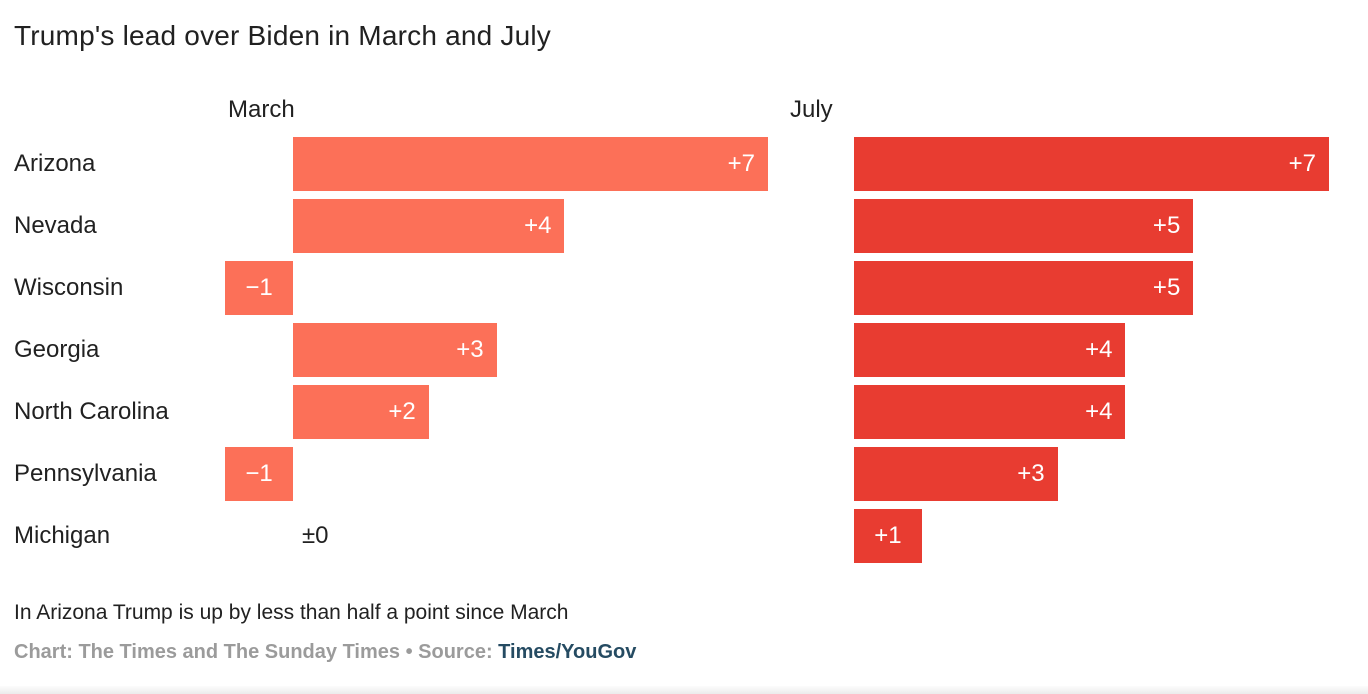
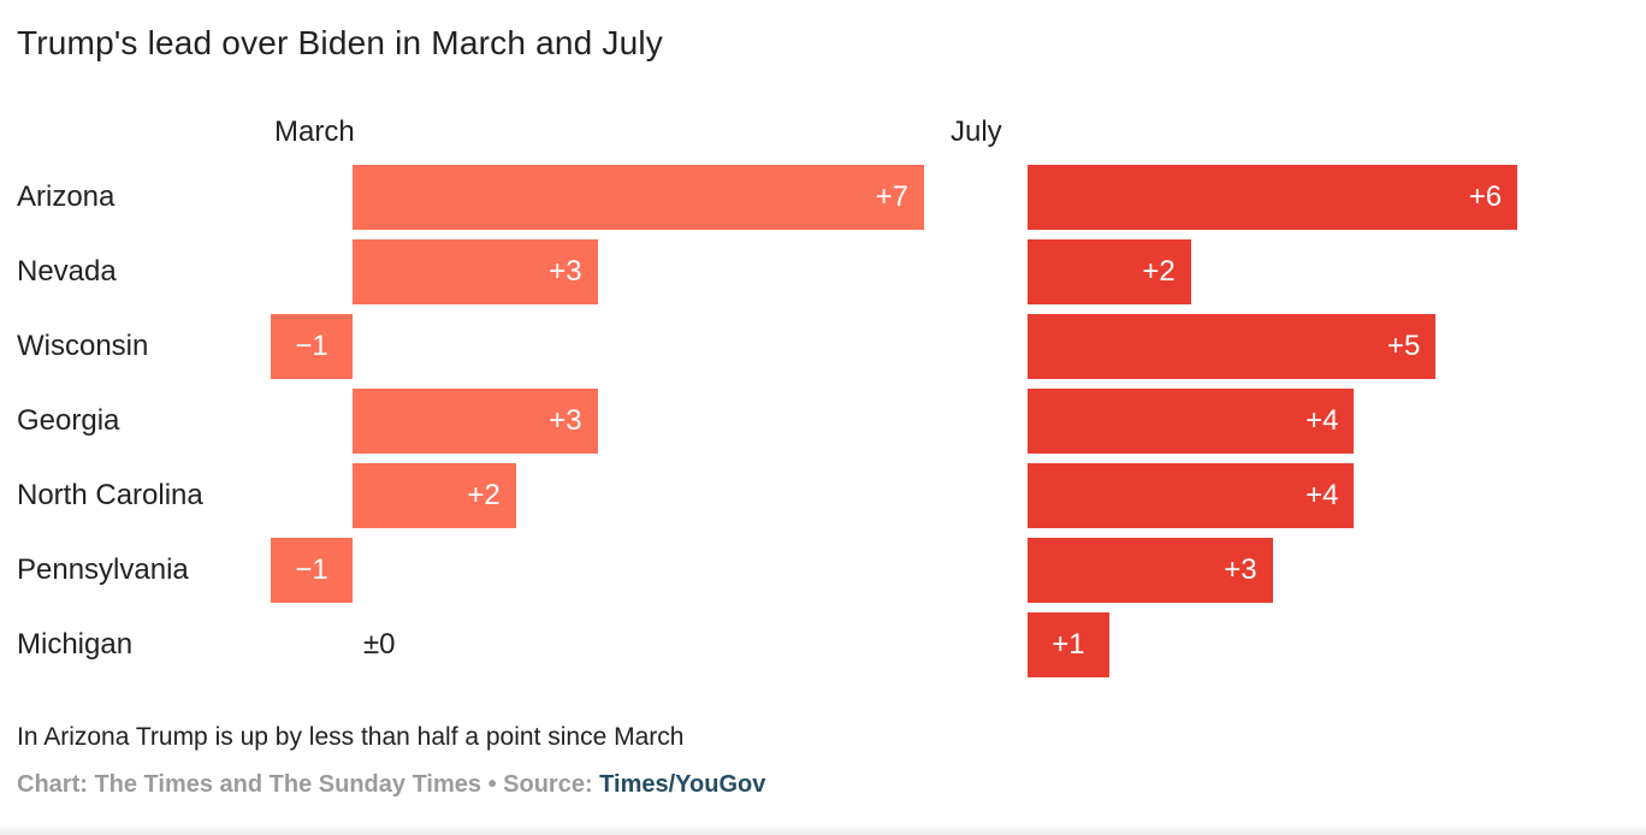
July/Arizona: +7 -> +6
March/Nevada: +4 -> +3
July/Nevada: +5 -> +2
